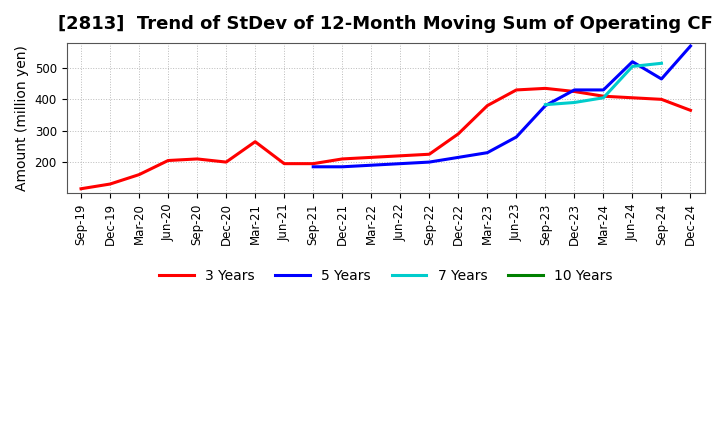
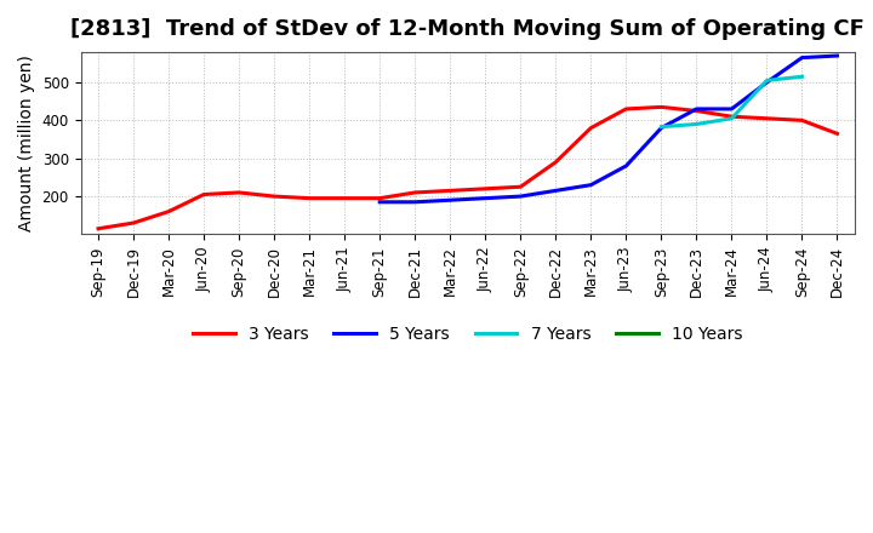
3 Years/Mar-21: 265 -> 195
5 Years/Jun-24: 520 -> 500
5 Years/Sep-24: 465 -> 565
